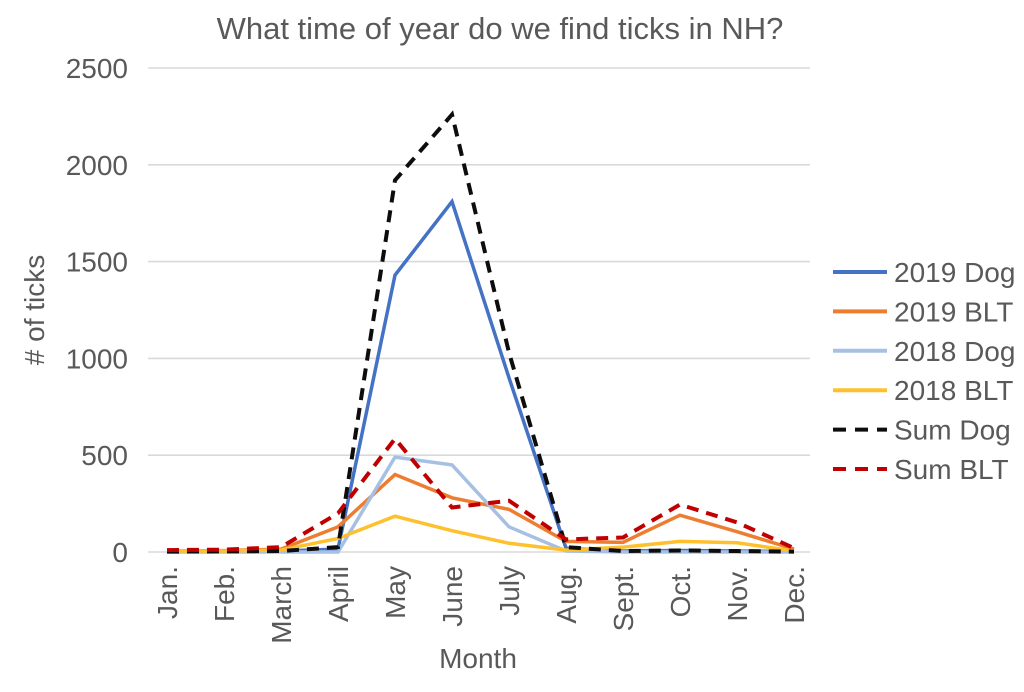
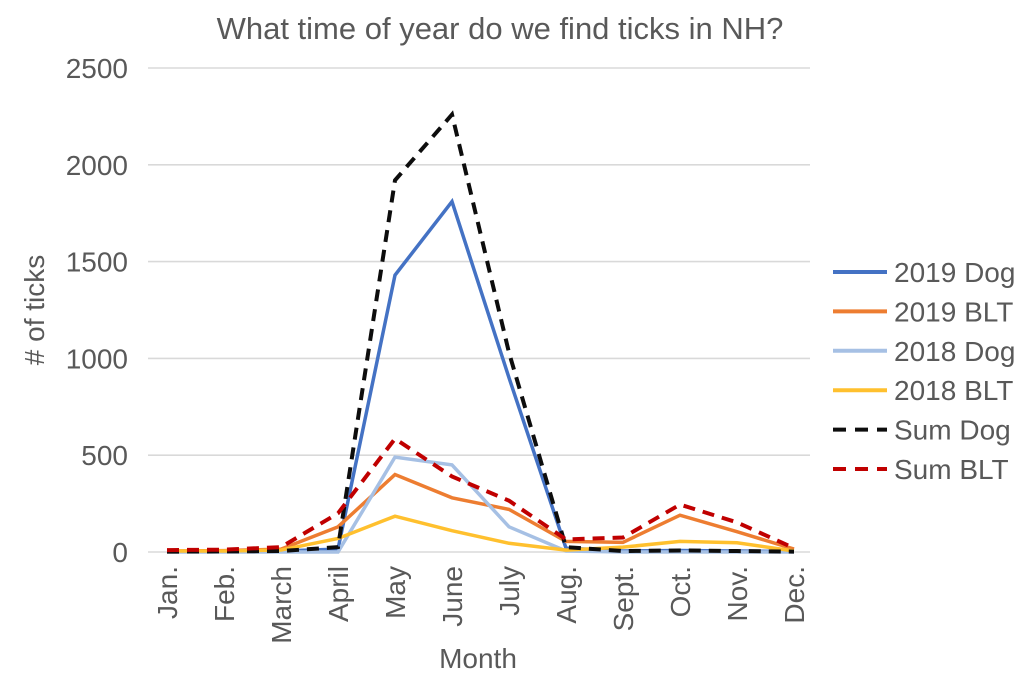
Sum BLT/June: 230 -> 390
